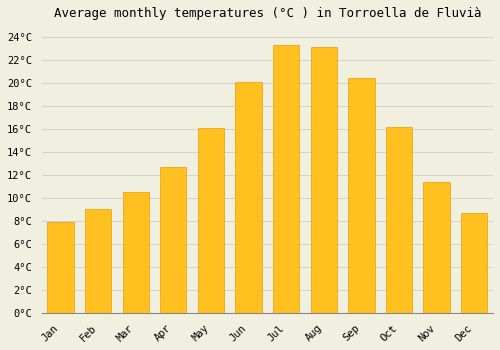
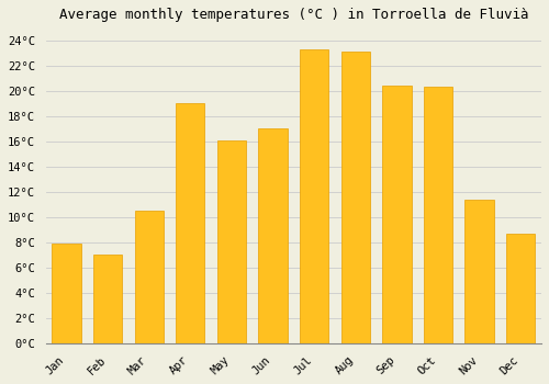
Feb: 9.0°C -> 7.0°C
Apr: 12.7°C -> 19.0°C
Jun: 20.1°C -> 17.0°C
Oct: 16.2°C -> 20.3°C
